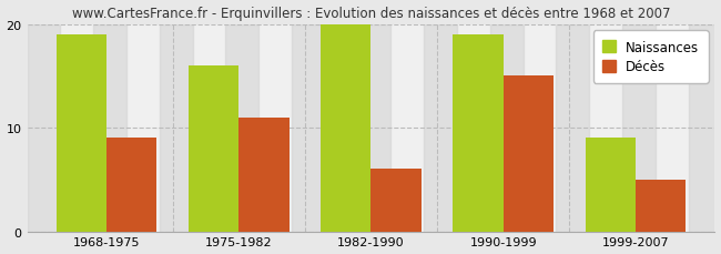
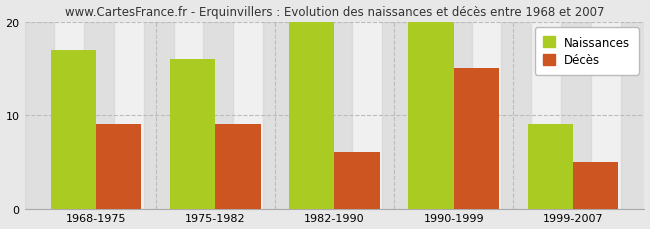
Naissances/1968-1975: 19 -> 17
Décès/1975-1982: 11 -> 9
Naissances/1990-1999: 19 -> 20
